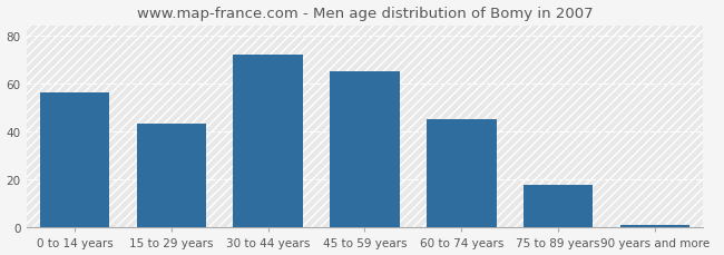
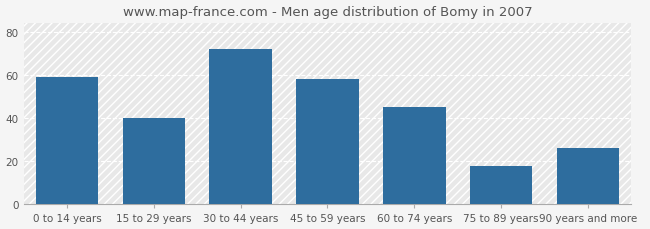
0 to 14 years: 56 -> 59
15 to 29 years: 43 -> 40
45 to 59 years: 65 -> 58
90 years and more: 1 -> 26
